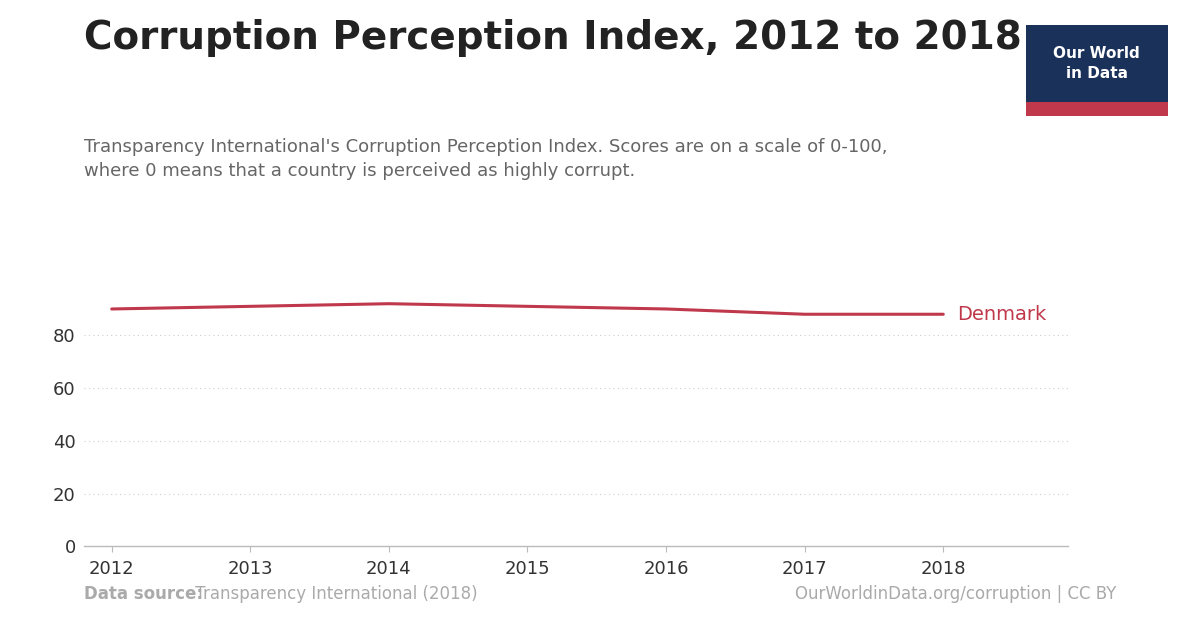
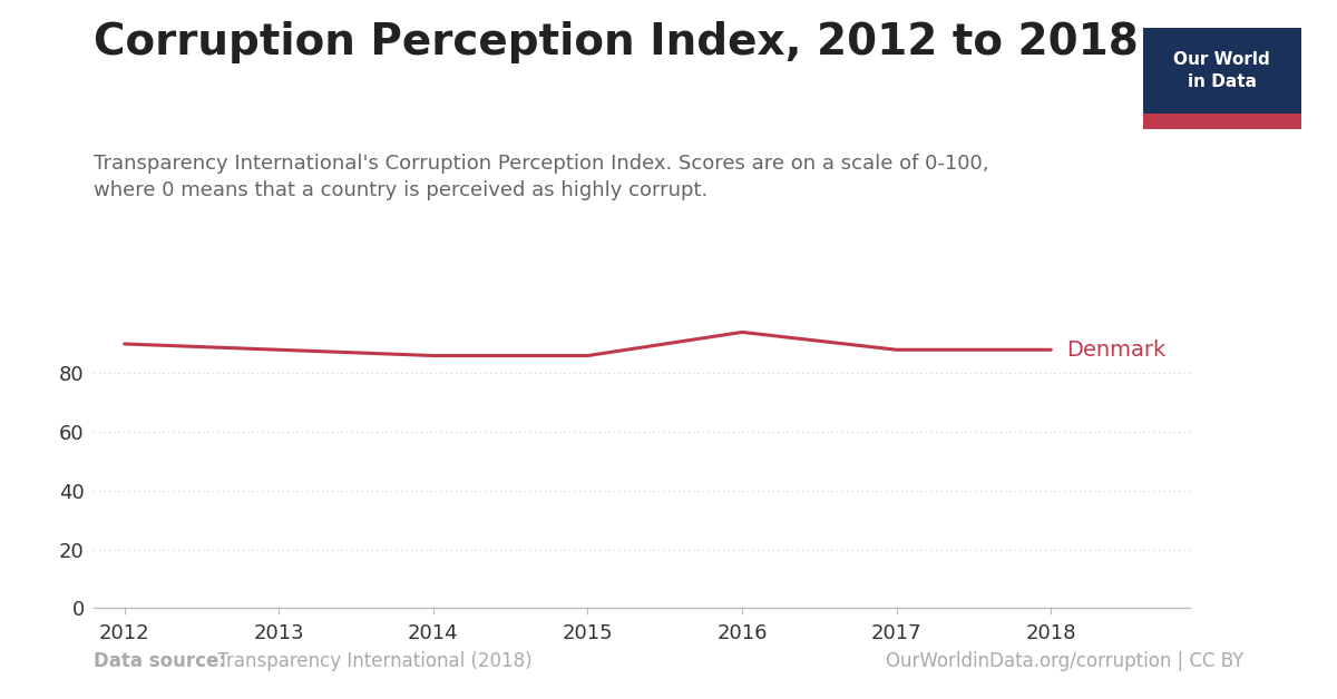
2013: 91 -> 88
2014: 92 -> 86
2015: 91 -> 86
2016: 90 -> 94
